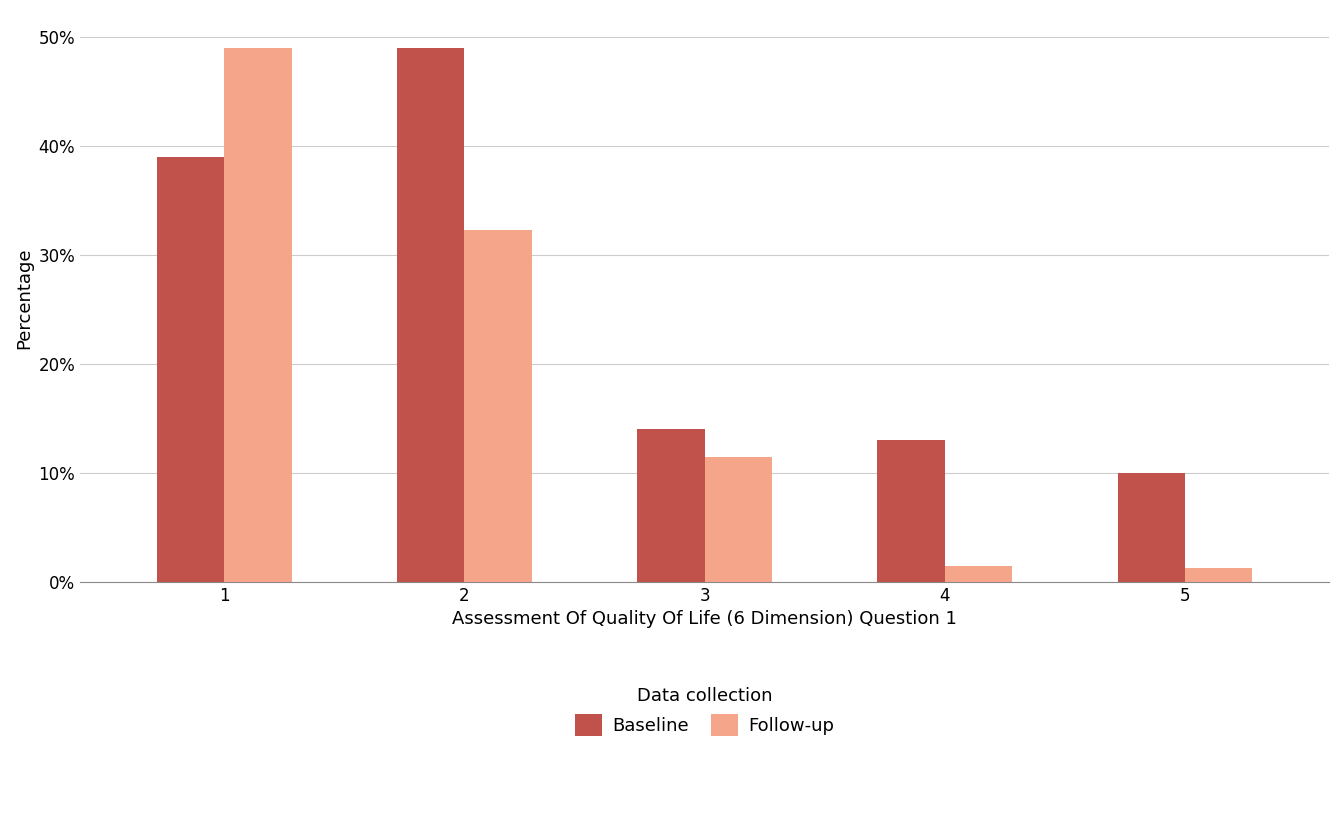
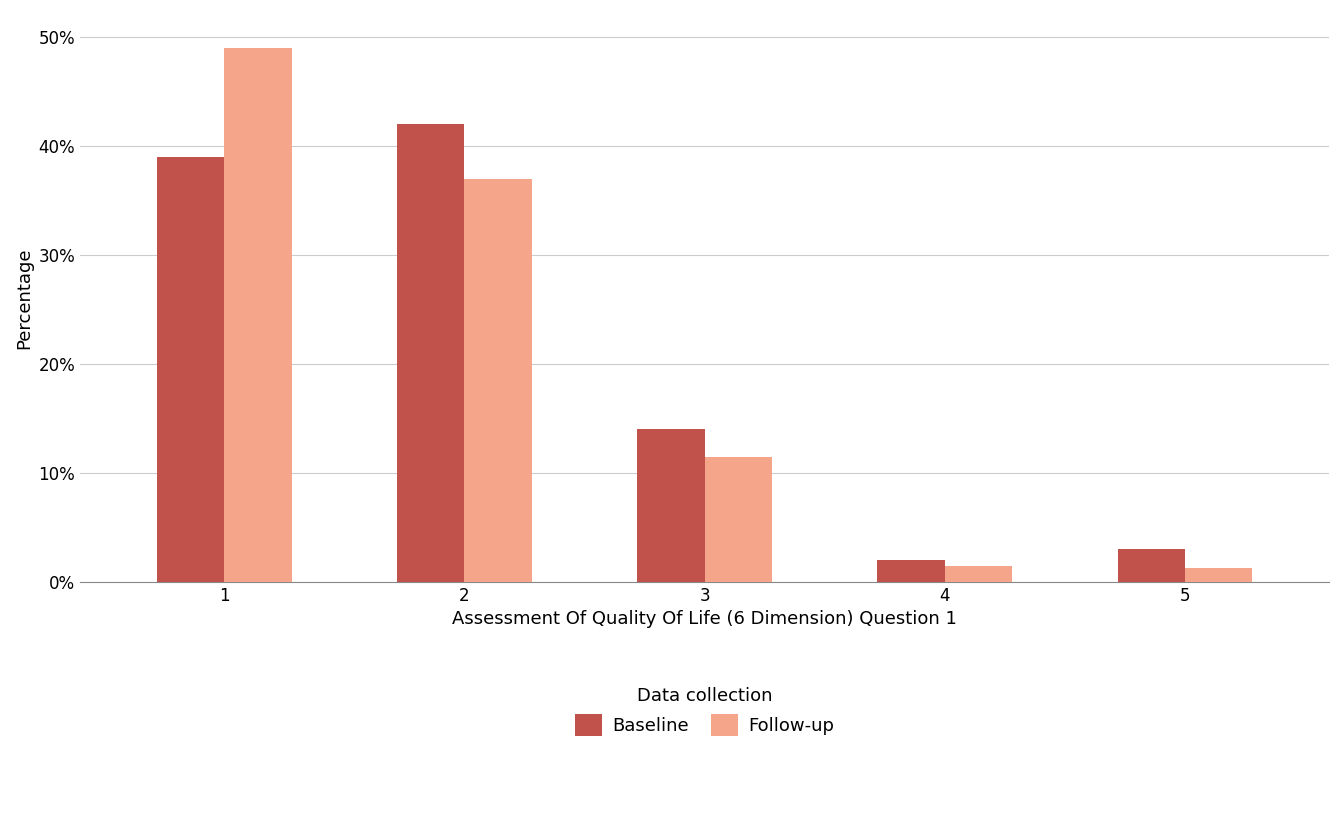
Baseline/2: 49% -> 42%
Follow-up/2: 32.3% -> 37.0%
Baseline/4: 13% -> 2%
Baseline/5: 10% -> 3%
